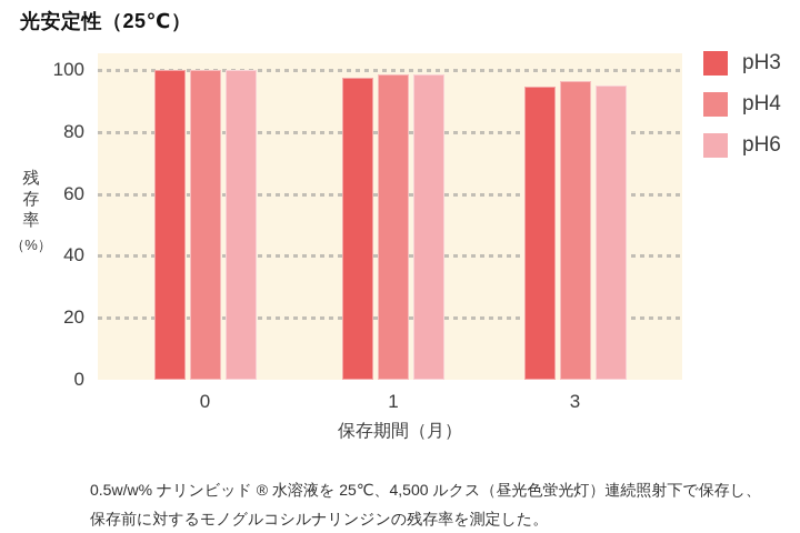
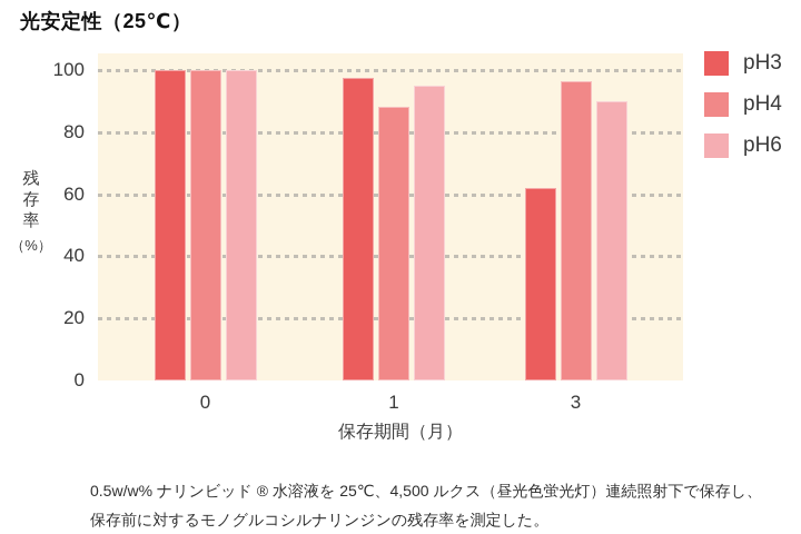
pH4/1: 98 -> 88
pH6/1: 98 -> 95
pH3/3: 94 -> 62
pH6/3: 95 -> 90
